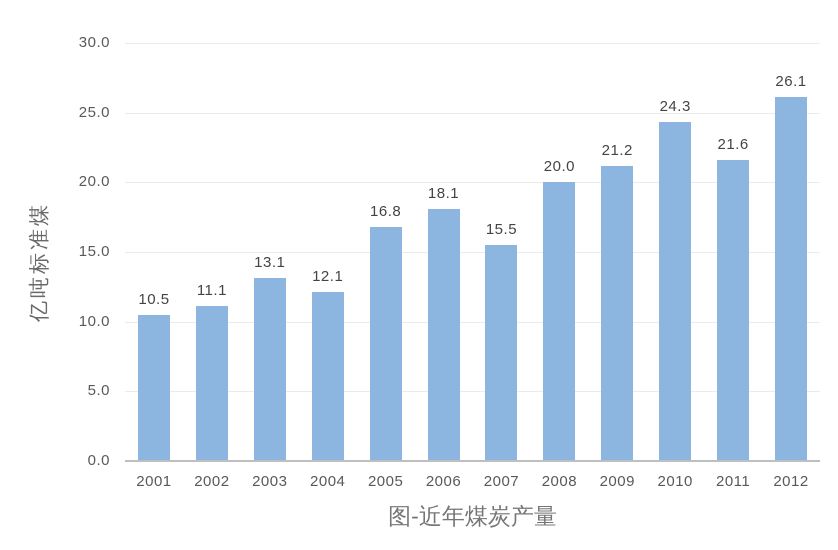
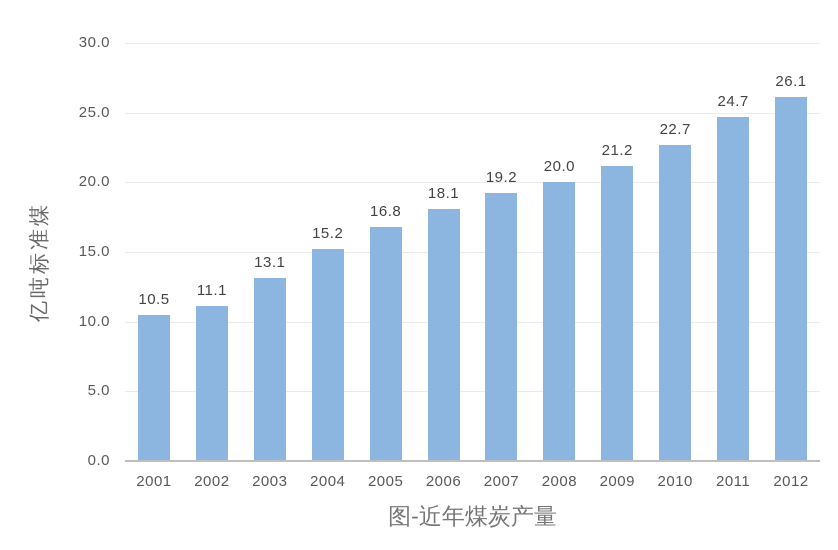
2004: 12.1 -> 15.2
2007: 15.5 -> 19.2
2010: 24.3 -> 22.7
2011: 21.6 -> 24.7
